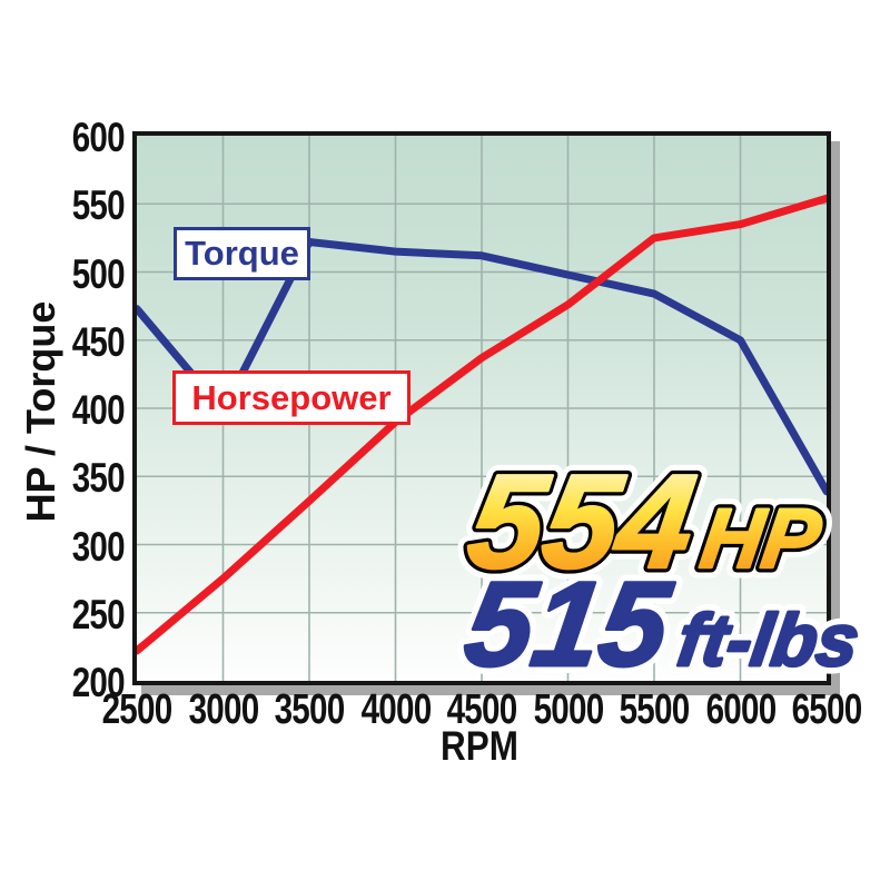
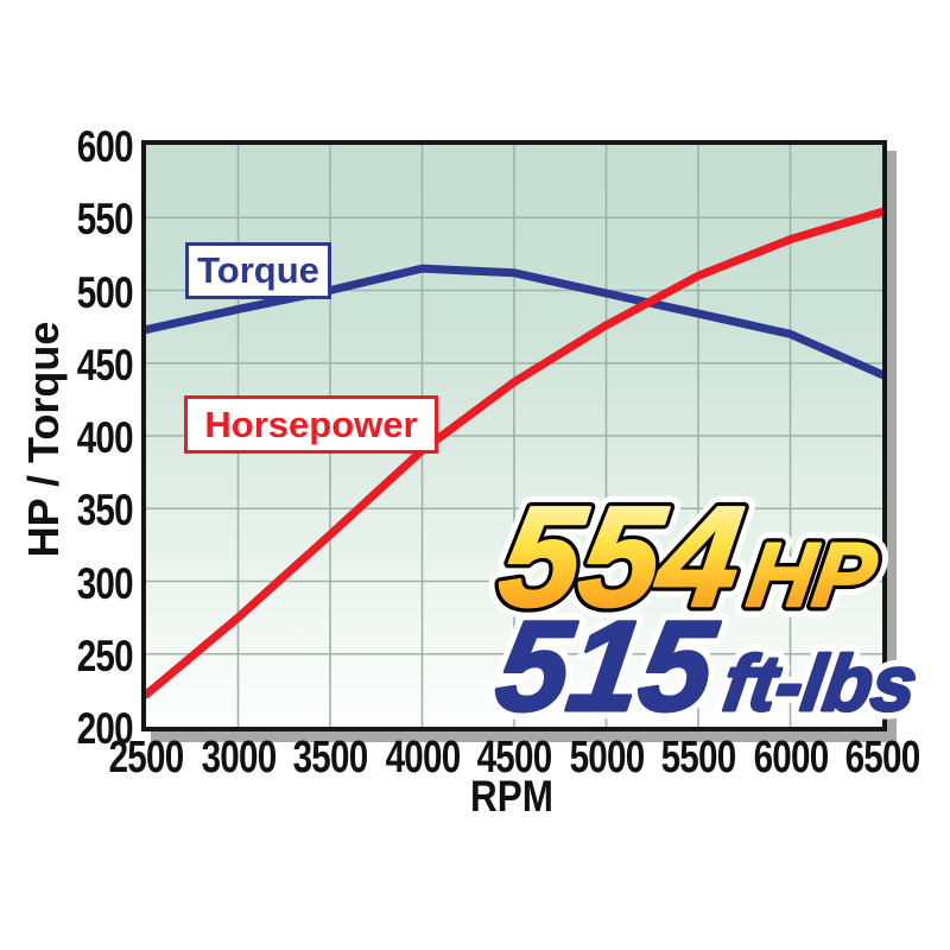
Torque/3000: 398 -> 487
Torque/3500: 522 -> 500
Horsepower/5500: 525 -> 510
Torque/6000: 450 -> 470
Torque/6500: 339 -> 442
